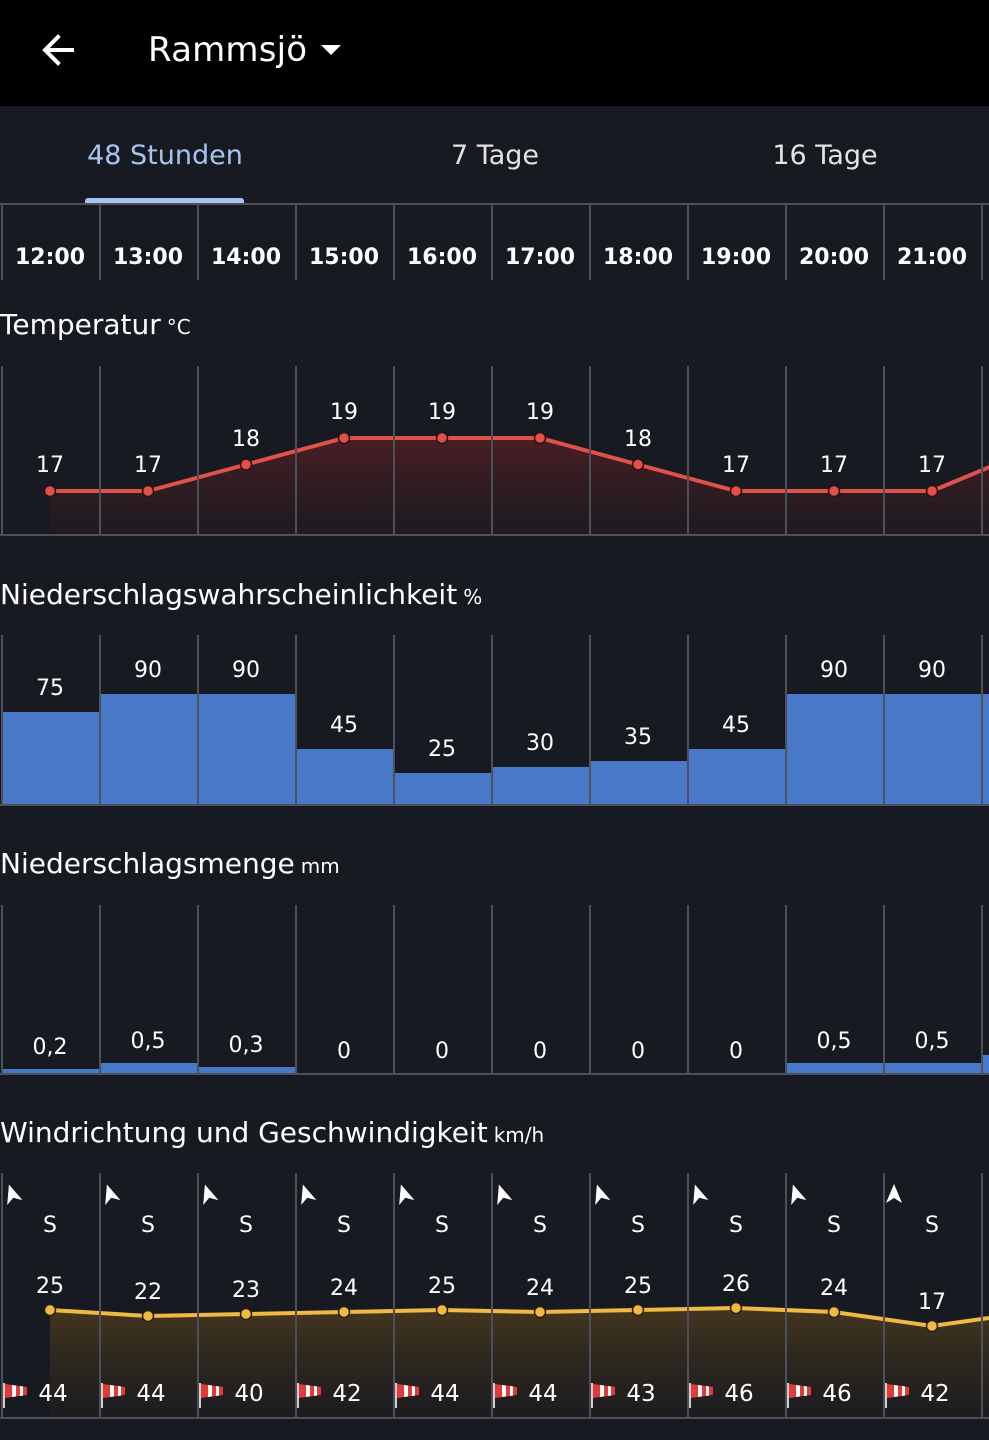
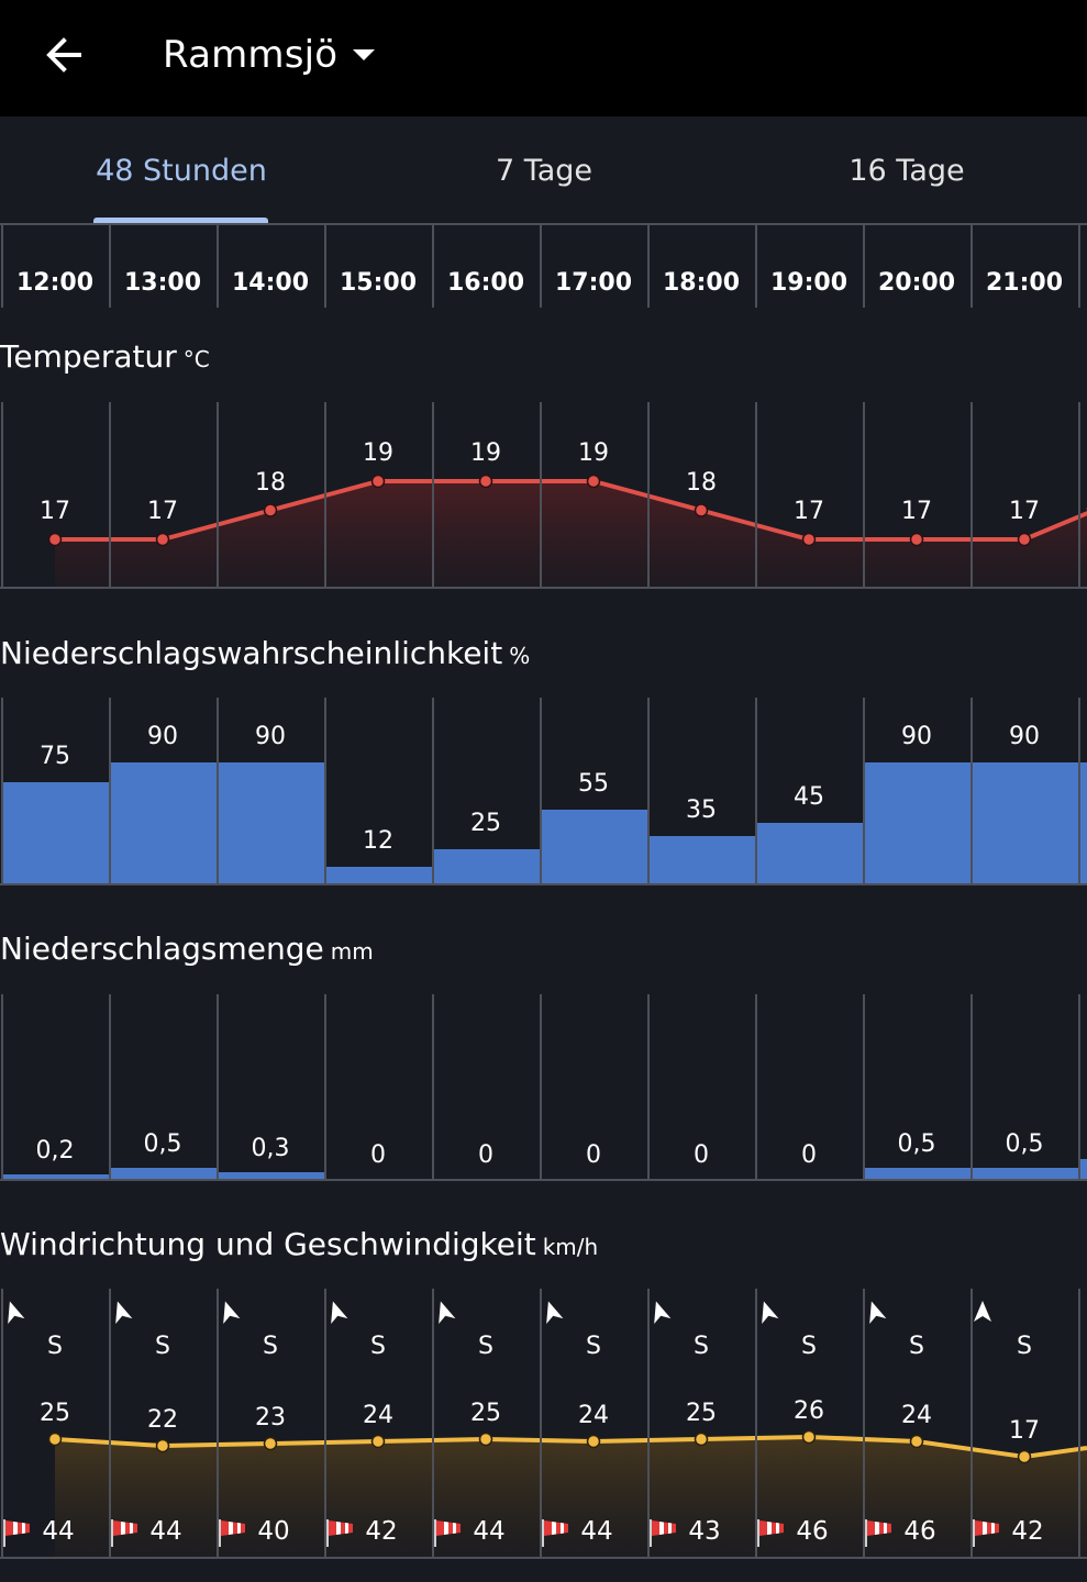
Niederschlagswahrscheinlichkeit/15:00: 45 -> 12
Niederschlagswahrscheinlichkeit/17:00: 30 -> 55
